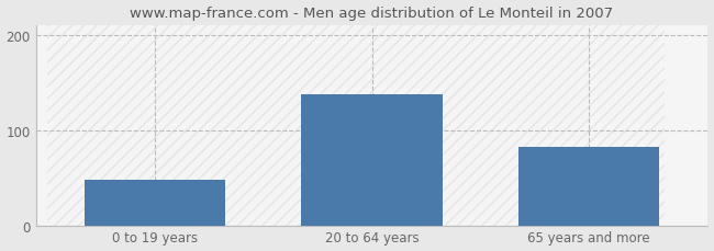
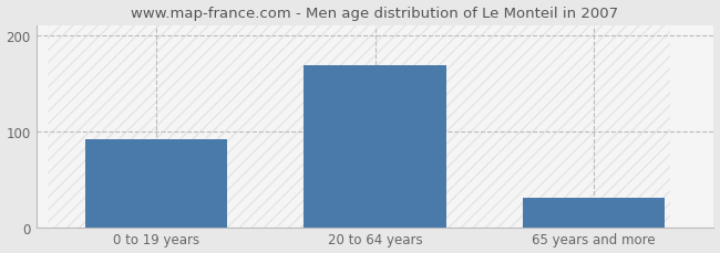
0 to 19 years: 48 -> 91
20 to 64 years: 138 -> 168
65 years and more: 82 -> 30
